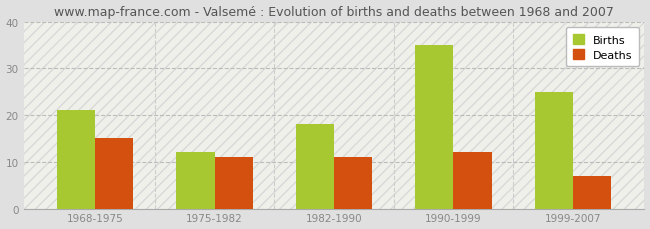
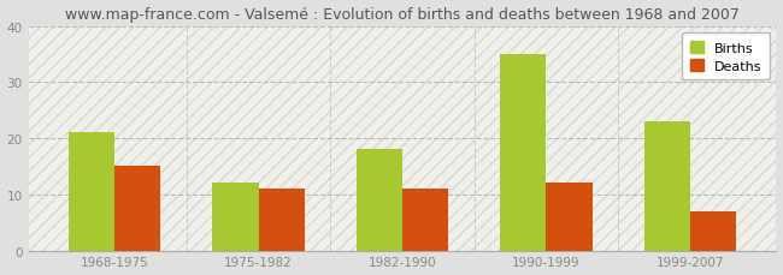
Births/1999-2007: 25 -> 23
